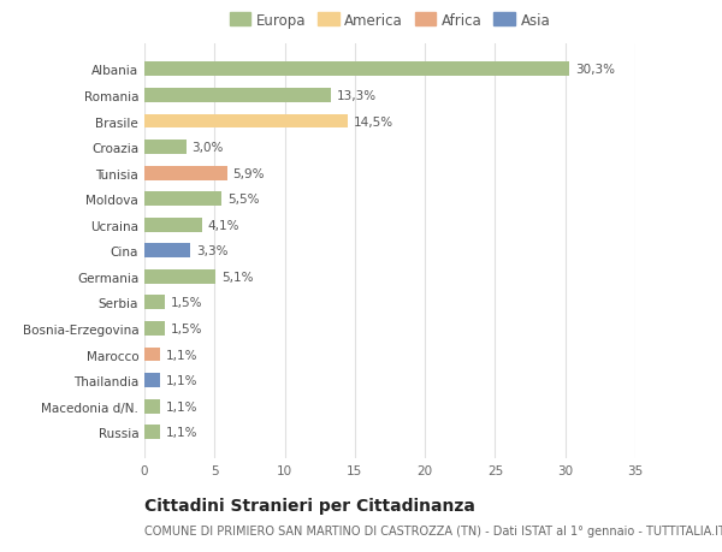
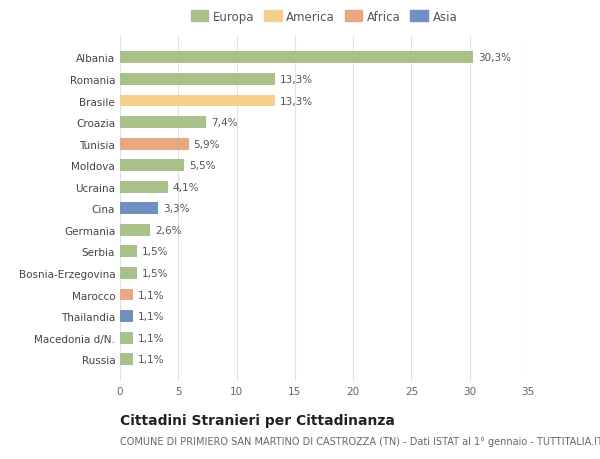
Brasile: 14,5% -> 13,3%
Croazia: 3,0% -> 7,4%
Germania: 5,1% -> 2,6%
